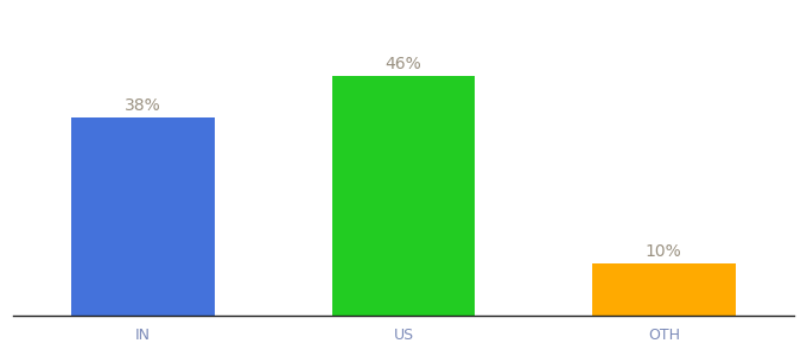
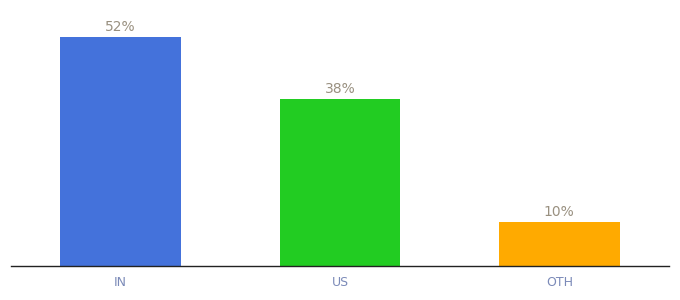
IN: 38% -> 52%
US: 46% -> 38%
